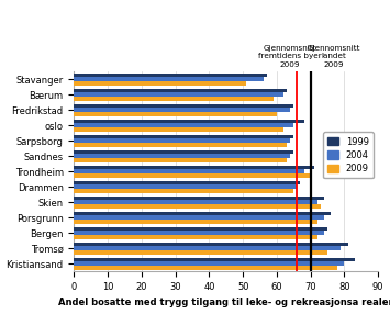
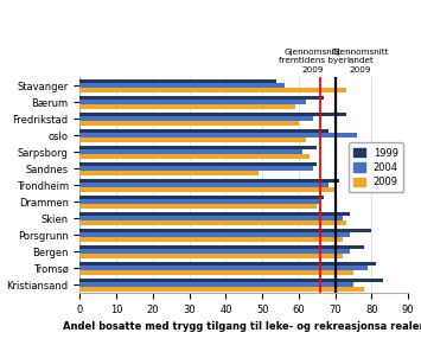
1999/Stavanger: 57 -> 54
2009/Stavanger: 51 -> 73
1999/Bærum: 63 -> 67
1999/Fredrikstad: 65 -> 73
2004/oslo: 65 -> 76
2004/Sarpsborg: 64 -> 61
2009/Sandnes: 63 -> 49
1999/Porsgrunn: 76 -> 80
1999/Bergen: 75 -> 78
2004/Kristiansand: 80 -> 75
